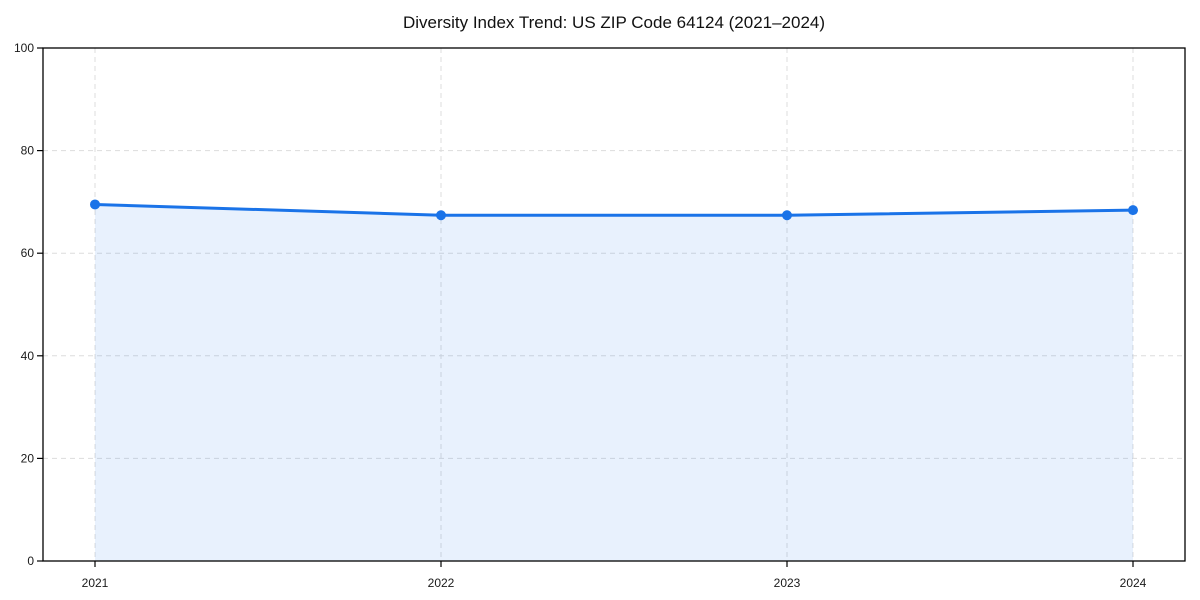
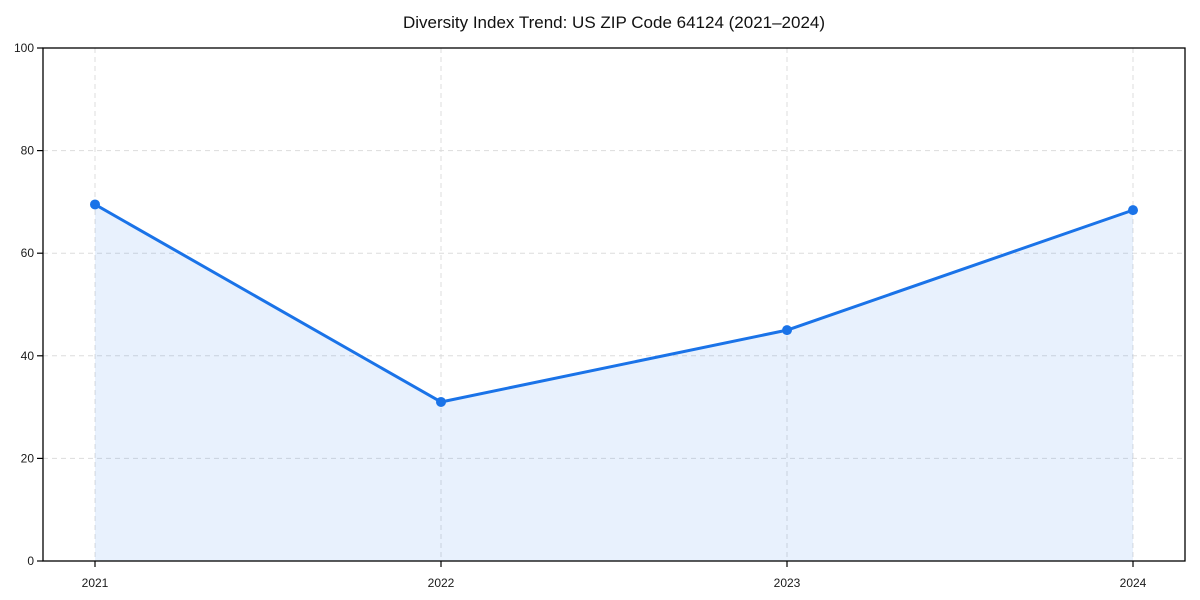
2022: 67 -> 31
2023: 67 -> 45
